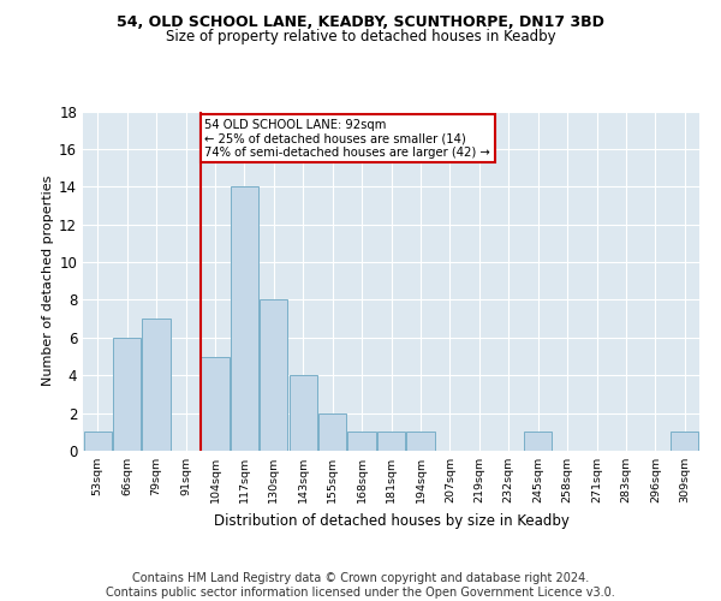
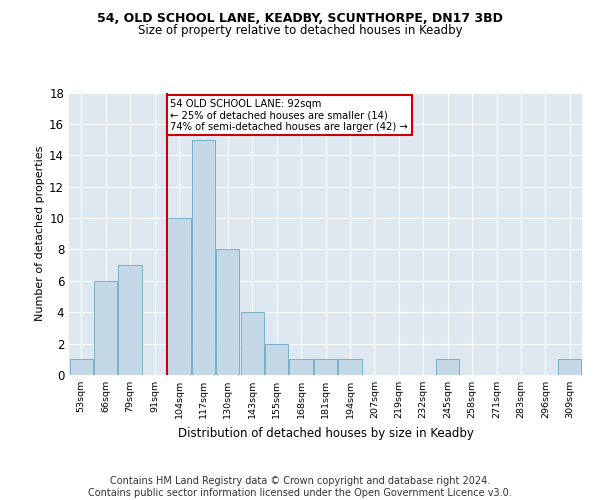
104sqm: 5 -> 10
117sqm: 14 -> 15
